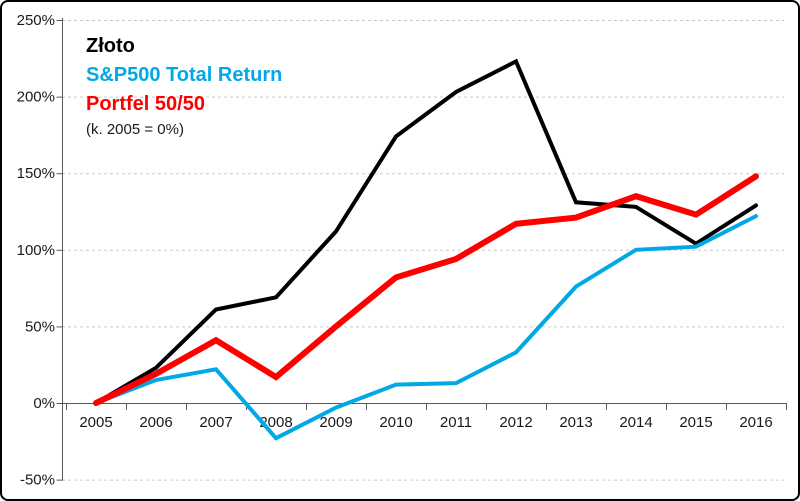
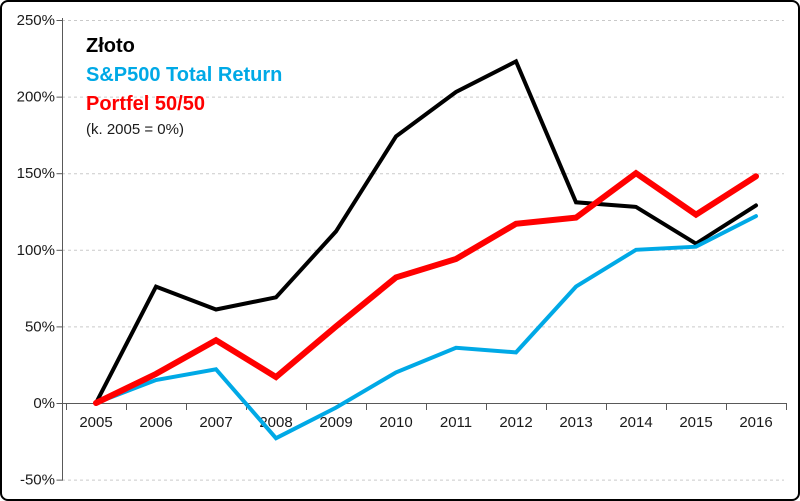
Złoto/2006: 23% -> 76%
S&P500 Total Return/2010: 12% -> 20%
S&P500 Total Return/2011: 13% -> 36%
Portfel 50/50/2014: 135% -> 150%
